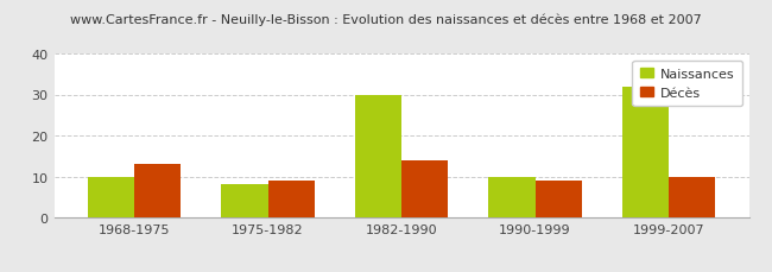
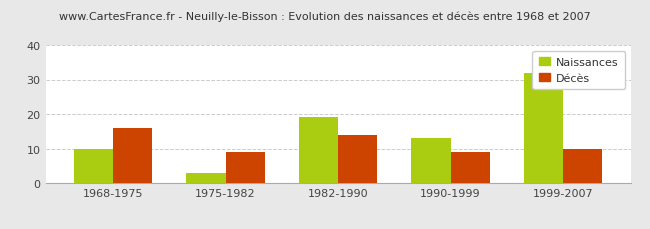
Décès/1968-1975: 13 -> 16
Naissances/1975-1982: 8 -> 3
Naissances/1982-1990: 30 -> 19
Naissances/1990-1999: 10 -> 13
